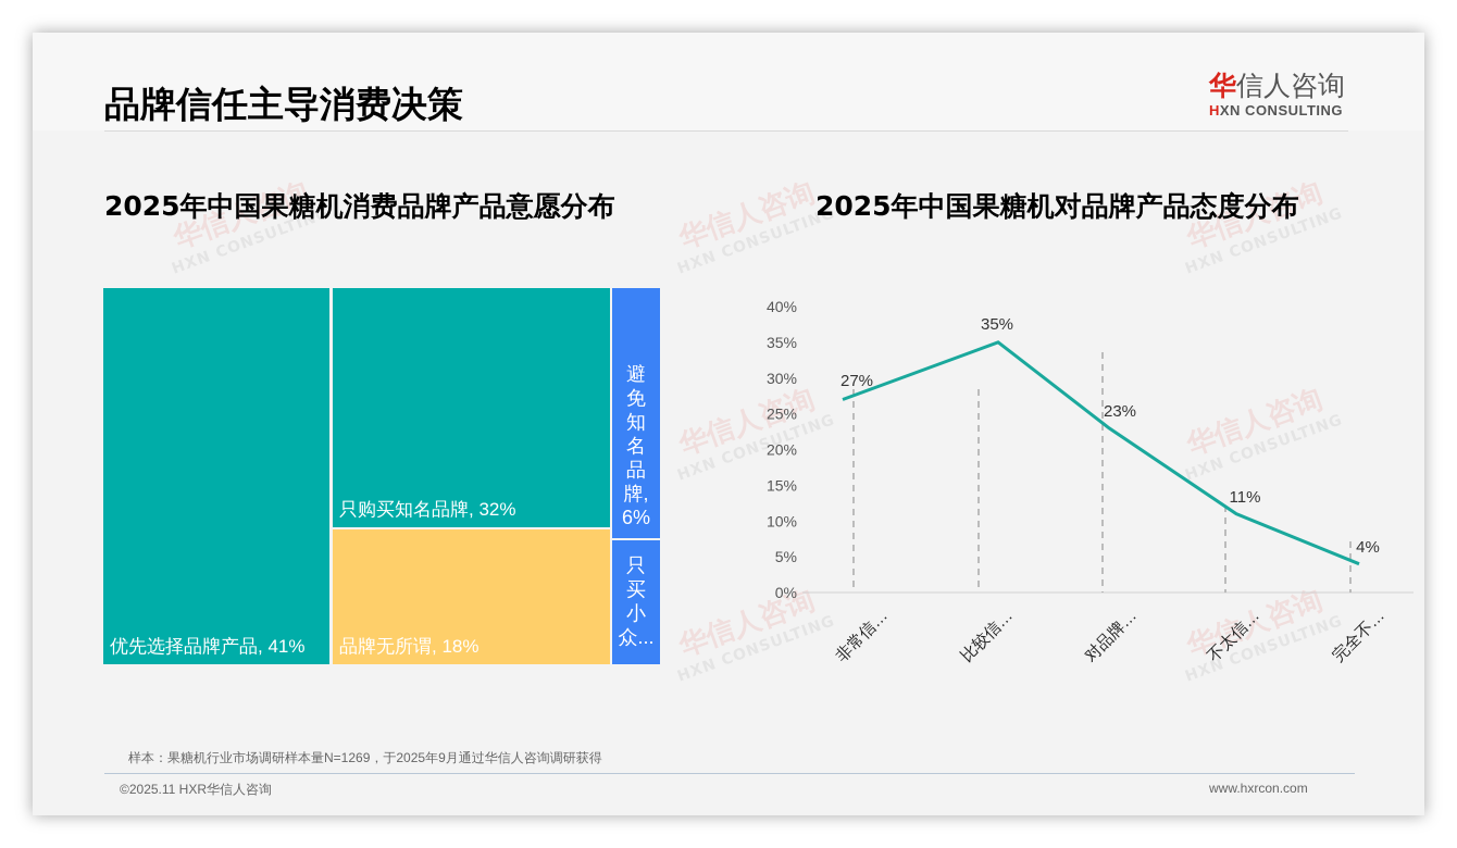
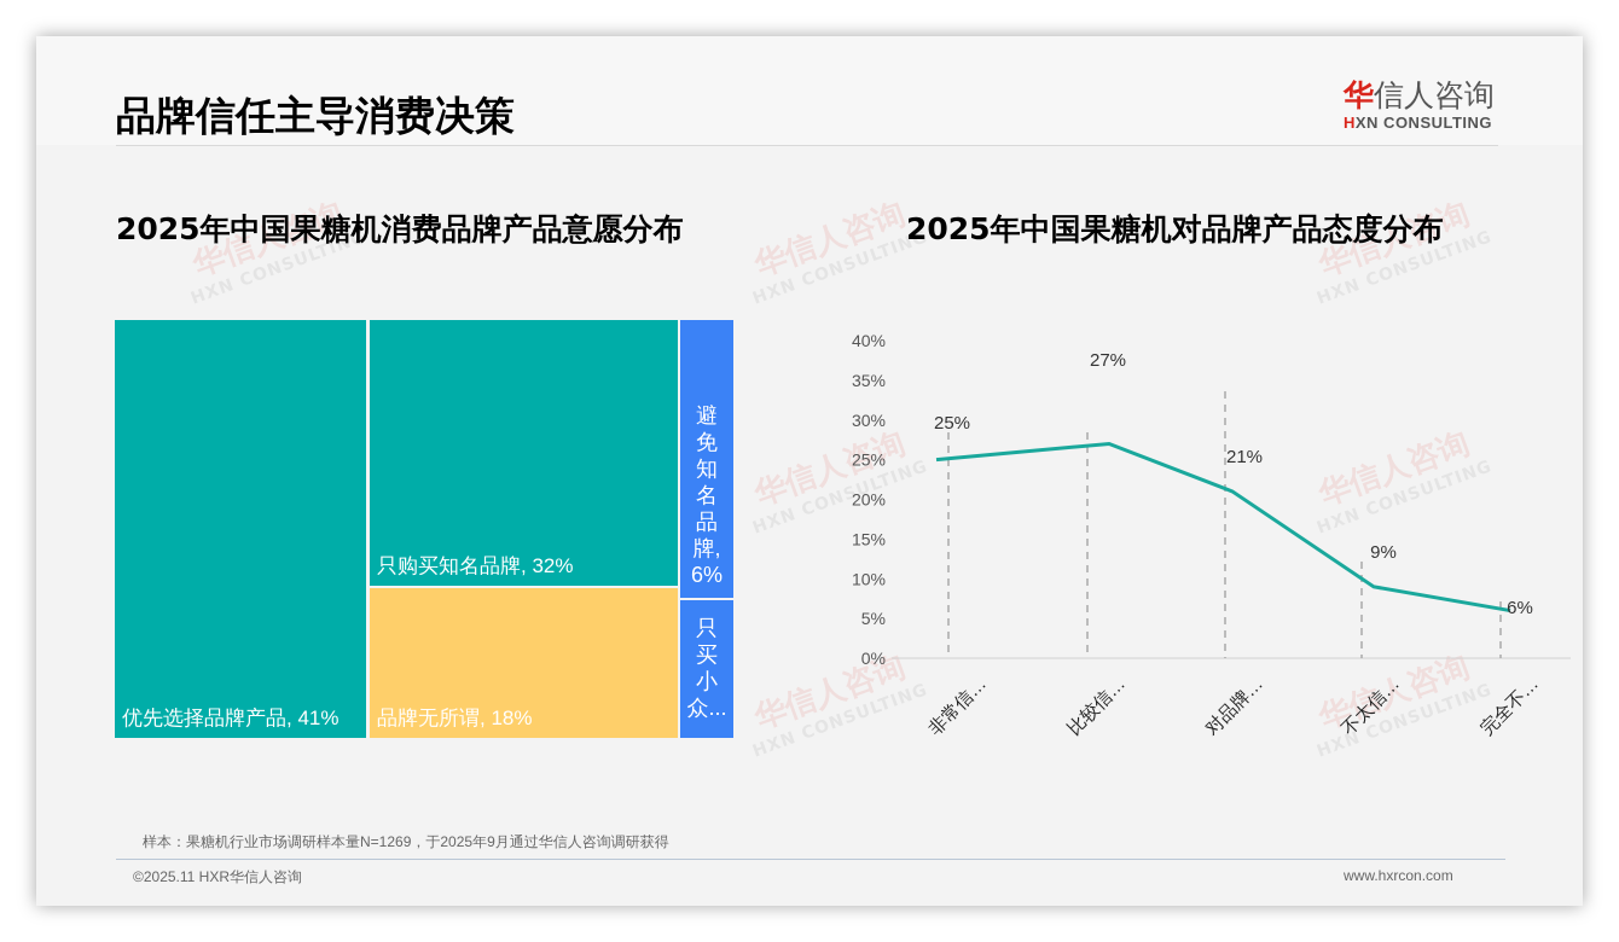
2025年中国果糖机对品牌产品态度分布/非常信…: 27% -> 25%
2025年中国果糖机对品牌产品态度分布/比较信…: 35% -> 27%
2025年中国果糖机对品牌产品态度分布/对品牌…: 23% -> 21%
2025年中国果糖机对品牌产品态度分布/不太信…: 11% -> 9%
2025年中国果糖机对品牌产品态度分布/完全不…: 4% -> 6%
